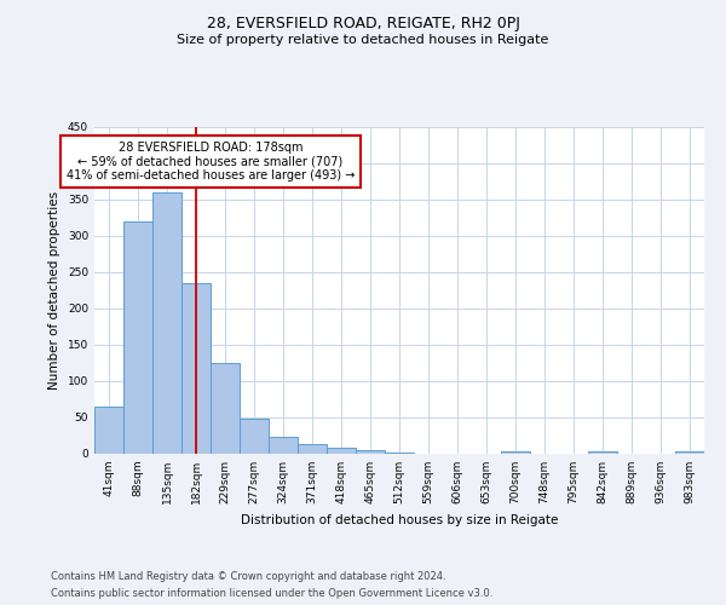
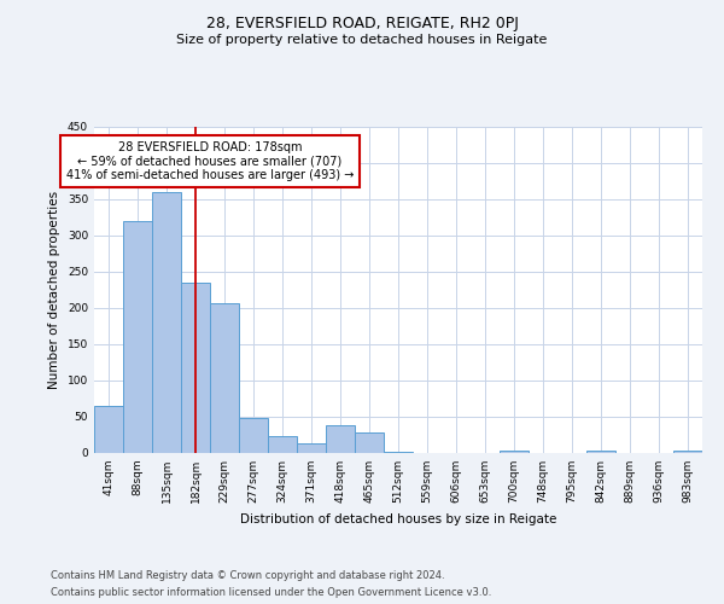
229sqm: 125 -> 206
418sqm: 9 -> 38
465sqm: 5 -> 28
